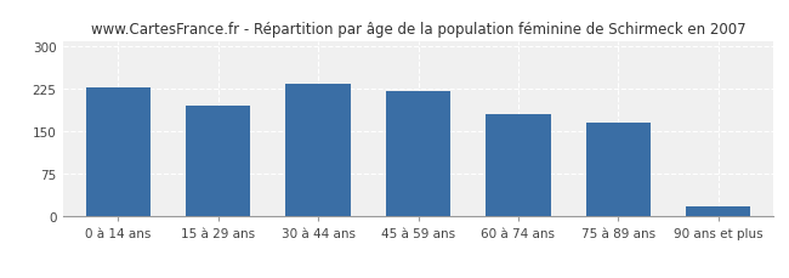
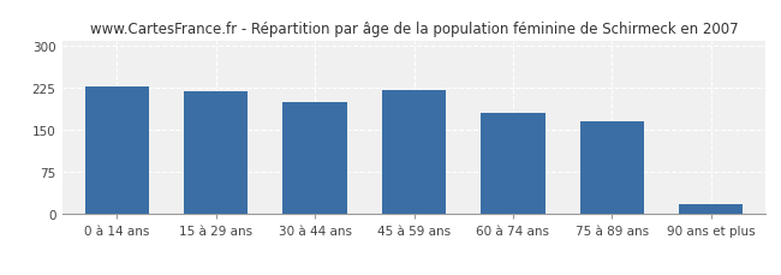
15 à 29 ans: 195 -> 220
30 à 44 ans: 233 -> 200
